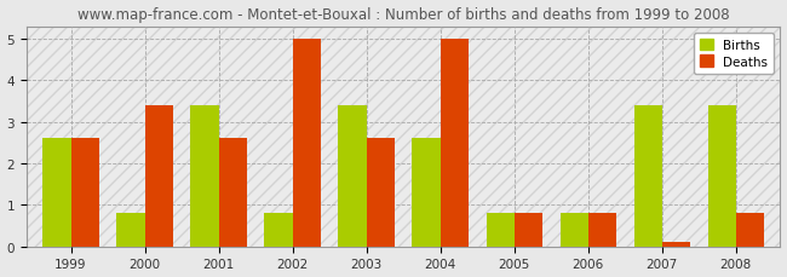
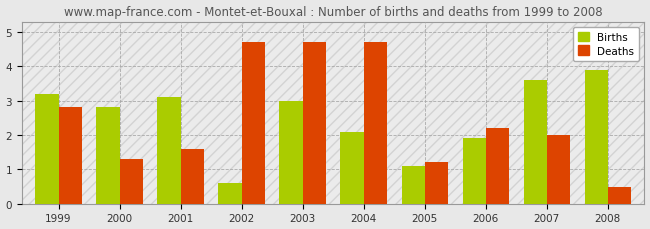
Births/1999: 2.6 -> 3.2
Deaths/1999: 2.6 -> 2.8
Births/2000: 0.8 -> 2.8
Deaths/2000: 3.4 -> 1.3
Births/2001: 3.4 -> 3.1
Deaths/2001: 2.6 -> 1.6
Births/2002: 0.8 -> 0.6
Deaths/2002: 5.0 -> 4.7
Births/2003: 3.4 -> 3.0
Deaths/2003: 2.6 -> 4.7
Births/2004: 2.6 -> 2.1
Deaths/2004: 5.0 -> 4.7
Births/2005: 0.8 -> 1.1
Deaths/2005: 0.8 -> 1.2
Births/2006: 0.8 -> 1.9
Deaths/2006: 0.8 -> 2.2
Births/2007: 3.4 -> 3.6
Deaths/2007: 0.1 -> 2.0
Births/2008: 3.4 -> 3.9
Deaths/2008: 0.8 -> 0.5
